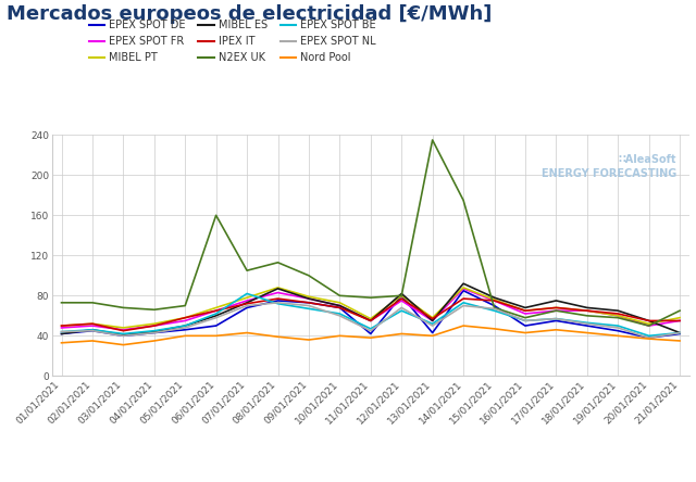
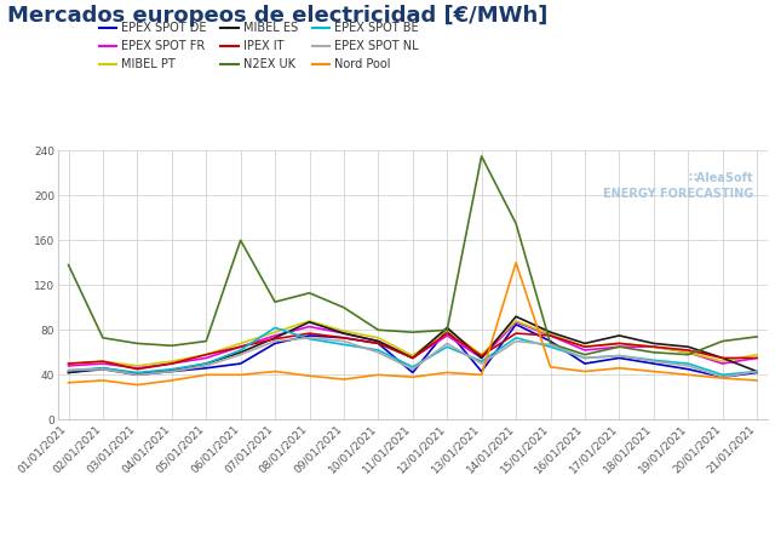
N2EX UK/01/01/2021: 73 -> 138
Nord Pool/14/01/2021: 50 -> 140
N2EX UK/20/01/2021: 50 -> 70
N2EX UK/21/01/2021: 65 -> 74
